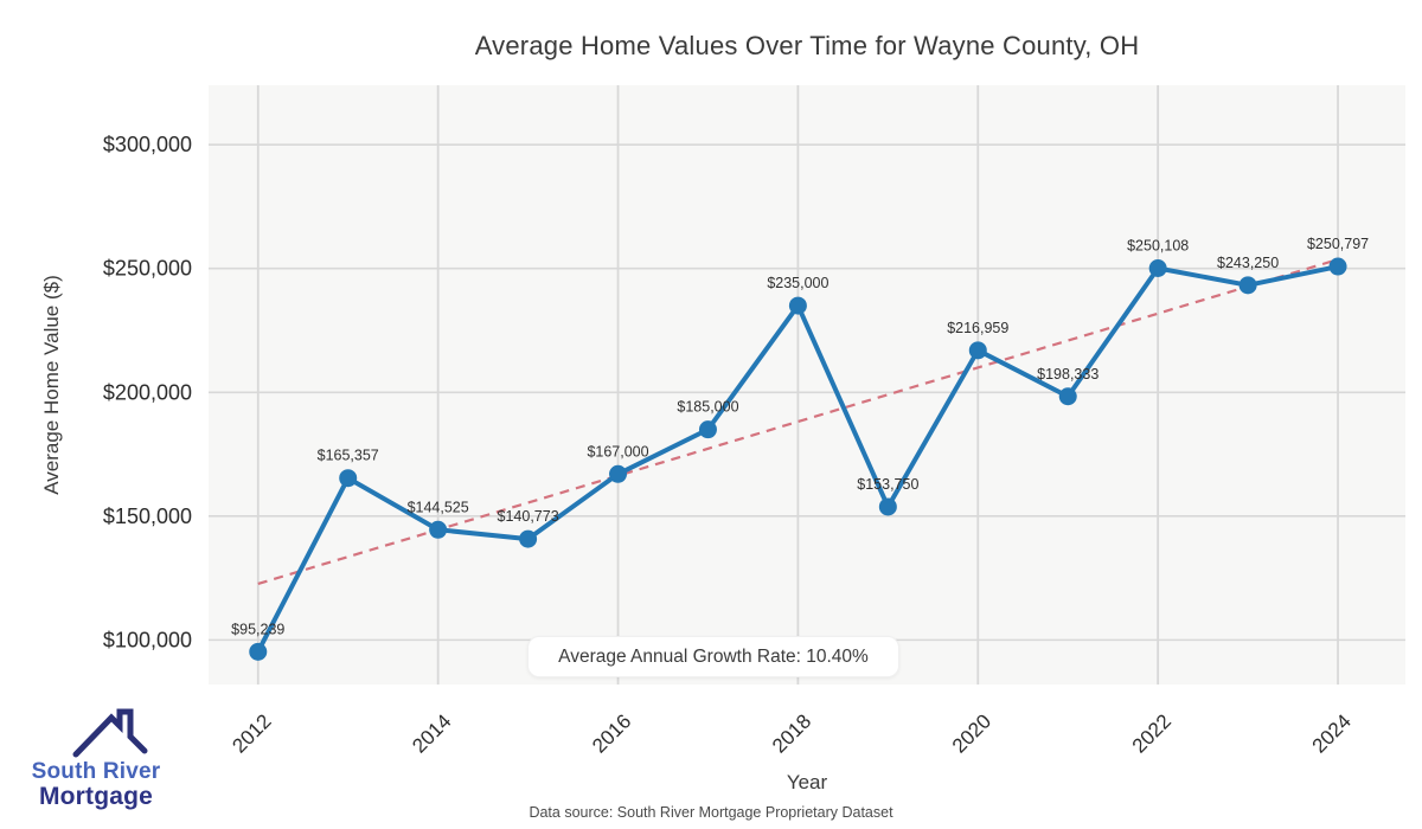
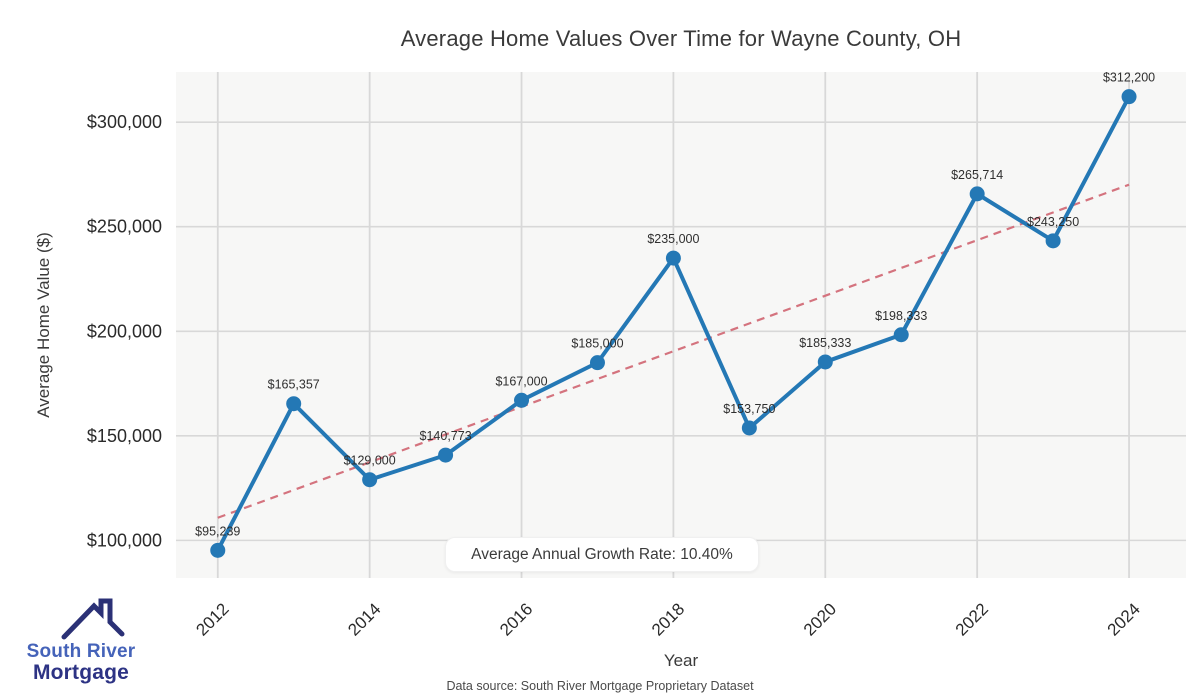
2014: $144,525 -> $129,000
2020: $216,959 -> $185,333
2022: $250,108 -> $265,714
2024: $250,797 -> $312,200
